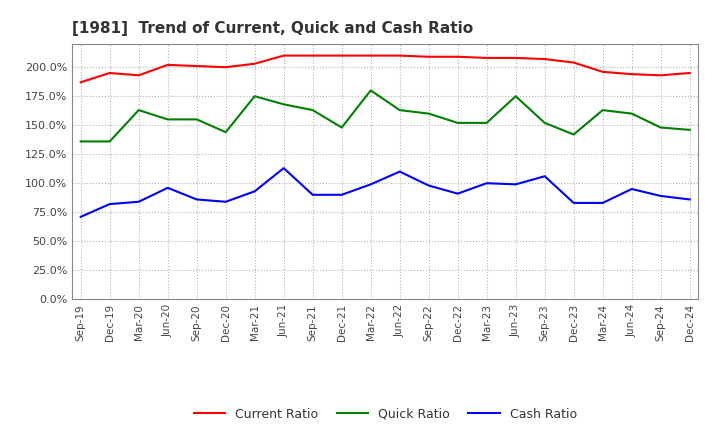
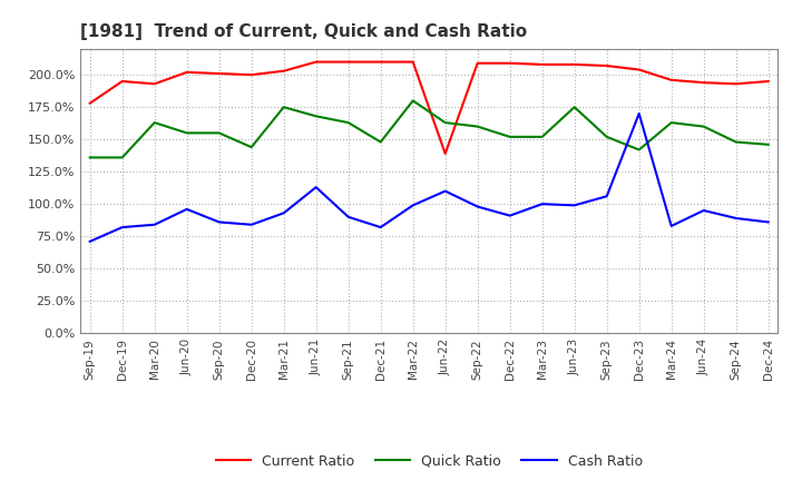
Current Ratio/Sep-19: 187% -> 178%
Cash Ratio/Dec-21: 90% -> 82%
Current Ratio/Jun-22: 210% -> 139%
Cash Ratio/Dec-23: 83% -> 170%
